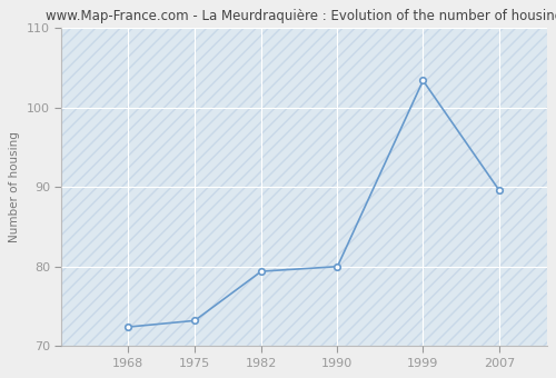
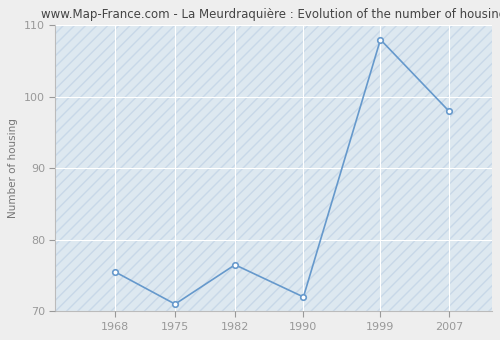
1968: 72.4 -> 75.5
1975: 73.2 -> 71.0
1982: 79.4 -> 76.5
1990: 80.0 -> 72.0
1999: 103.4 -> 108.0
2007: 89.6 -> 98.0
